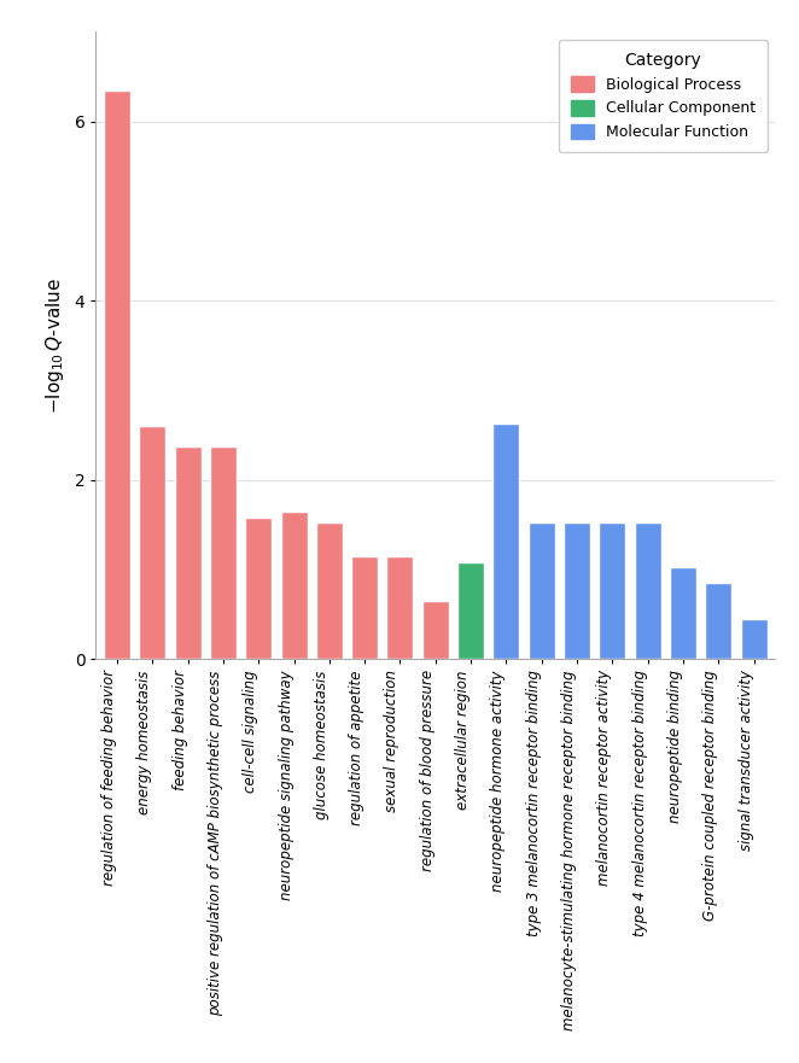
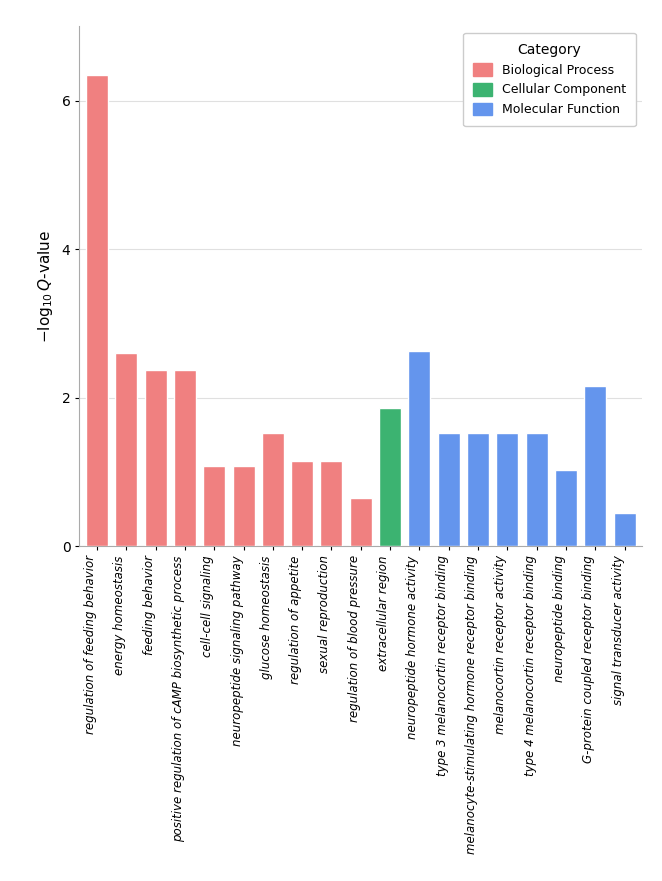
cell-cell signaling: 1.58 -> 1.08
neuropeptide signaling pathway: 1.65 -> 1.08
extracellular region: 1.08 -> 1.86
G-protein coupled receptor binding: 0.85 -> 2.16
